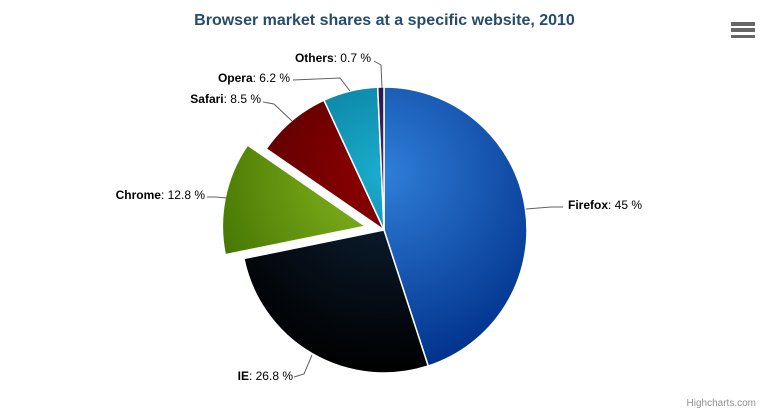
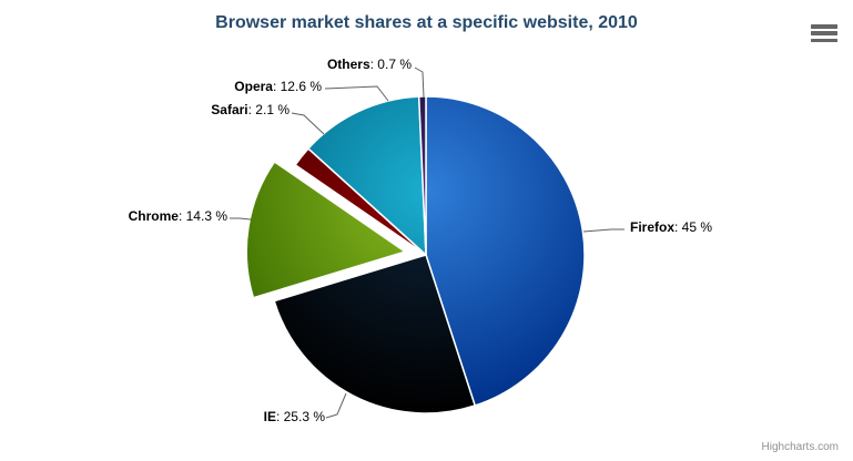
IE: 26.8 -> 25.3
Chrome: 12.8 -> 14.3
Safari: 8.5 -> 2.1
Opera: 6.2 -> 12.6
